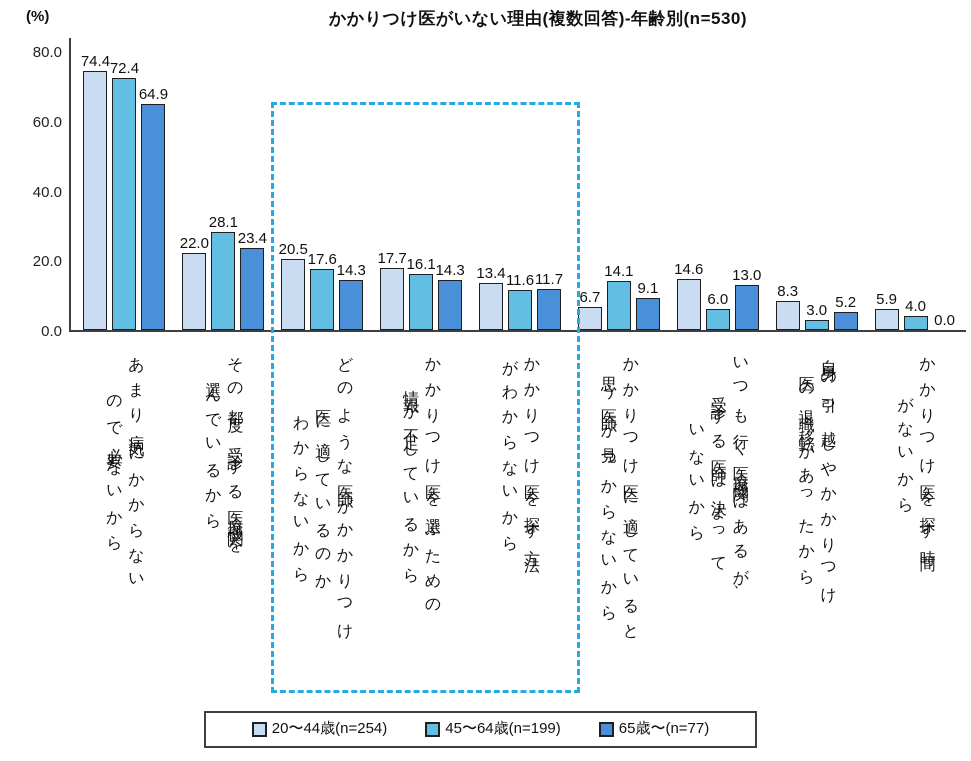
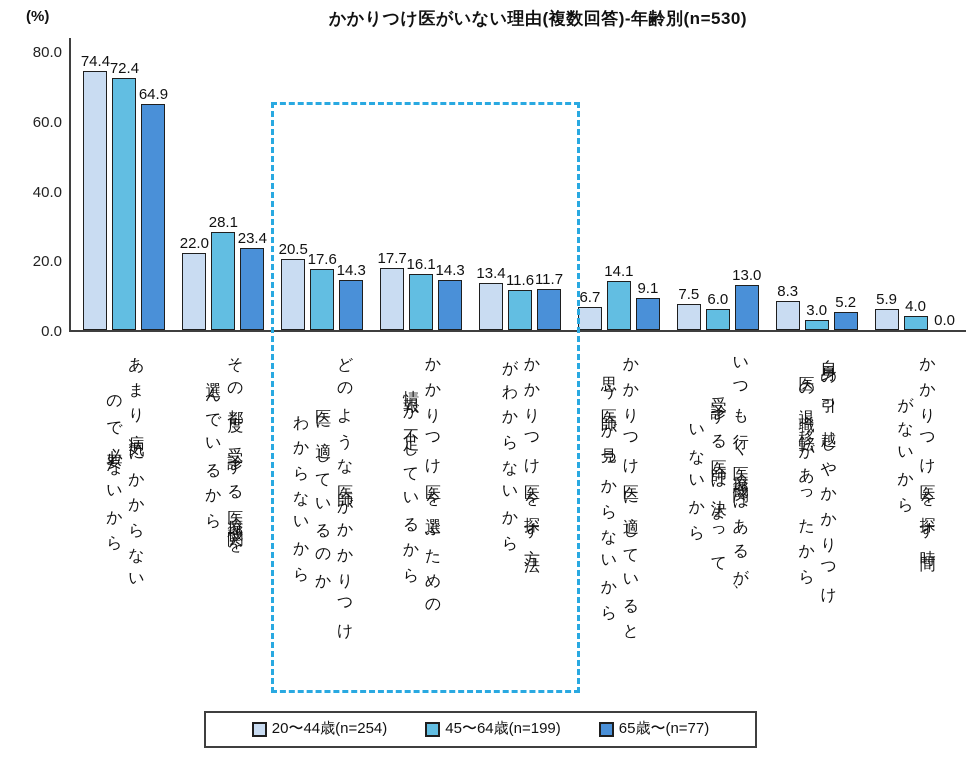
20〜44歳(n=254)/いつも行く医療機関はあるが、 受診する医師は決まって いないから: 14.6 -> 7.5
